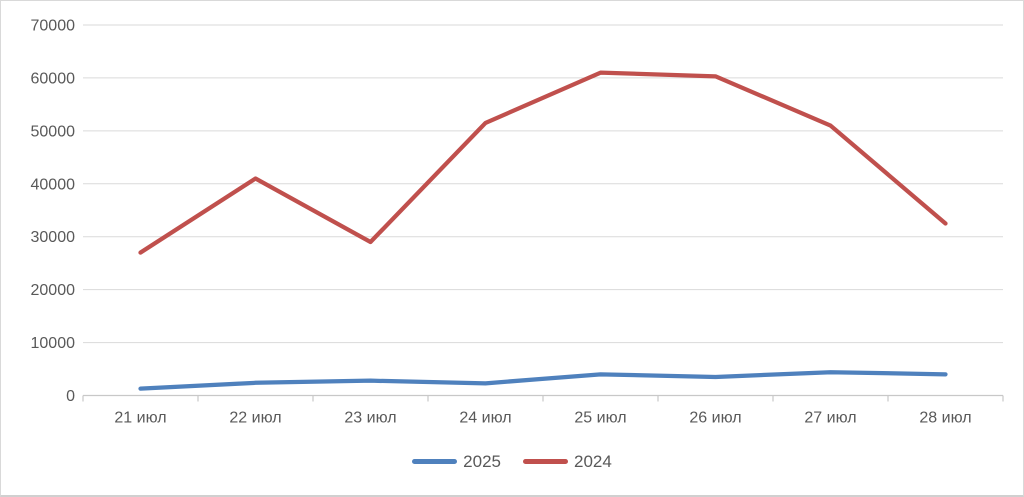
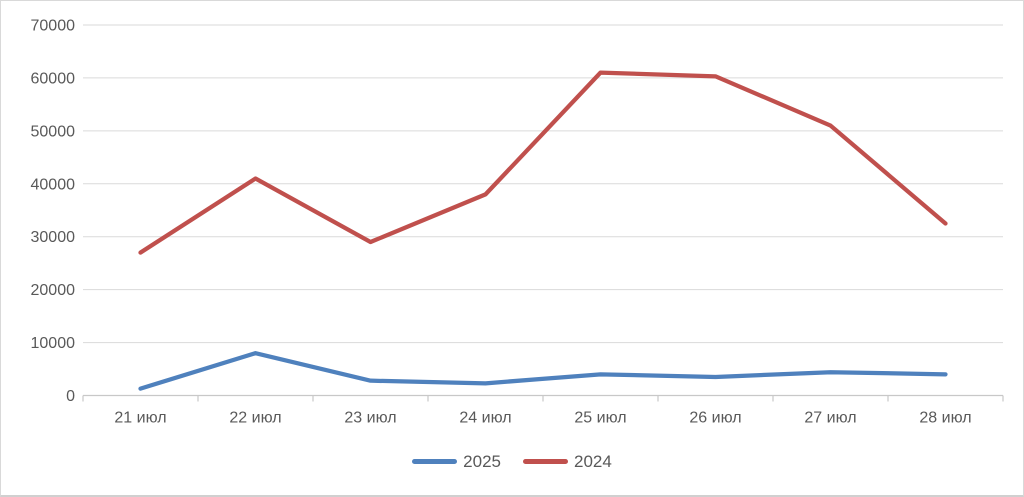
2025/22 июл: 2000 -> 8000
2024/24 июл: 52000 -> 38000
